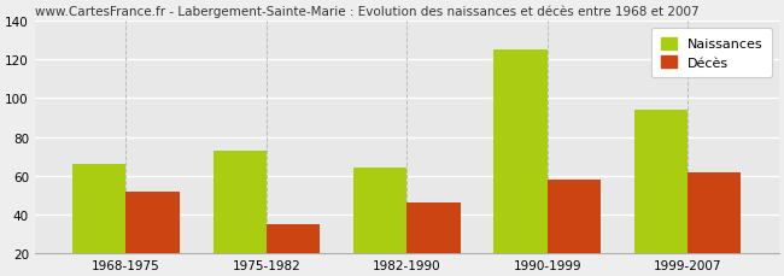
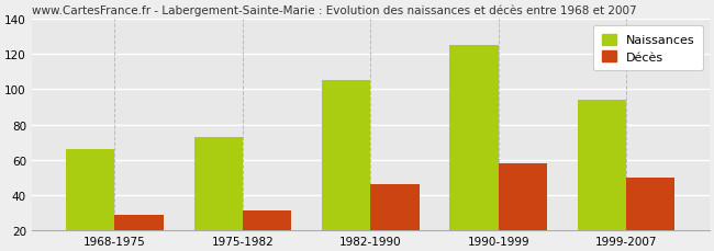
Décès/1968-1975: 52 -> 29
Décès/1975-1982: 35 -> 31
Naissances/1982-1990: 64 -> 105
Décès/1999-2007: 62 -> 50
